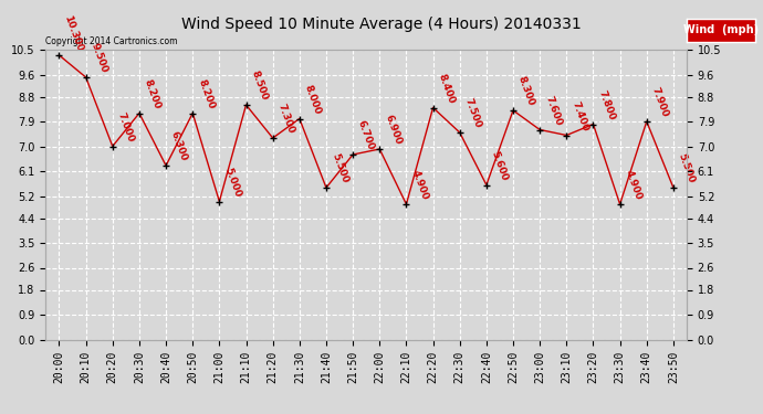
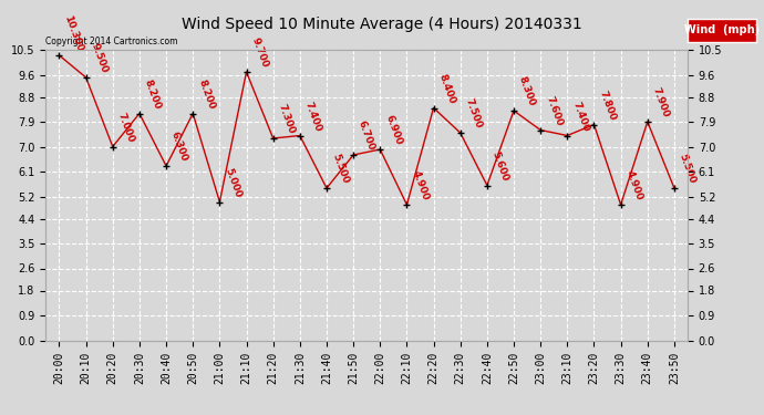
21:10: 8.500 -> 9.700
21:30: 8.000 -> 7.400
